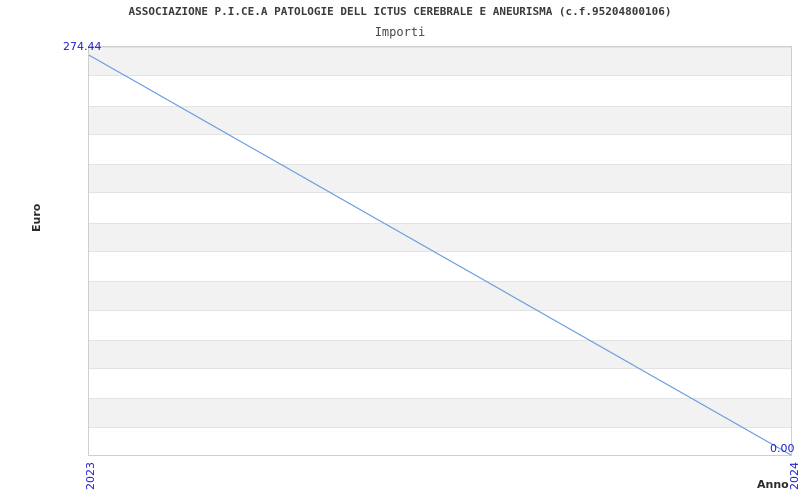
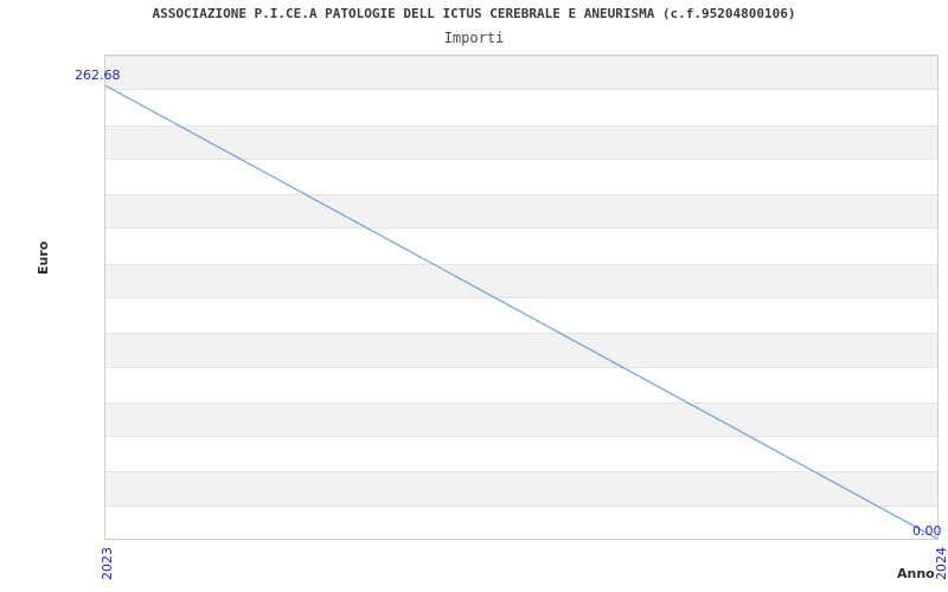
2023: 274.44 -> 262.68
